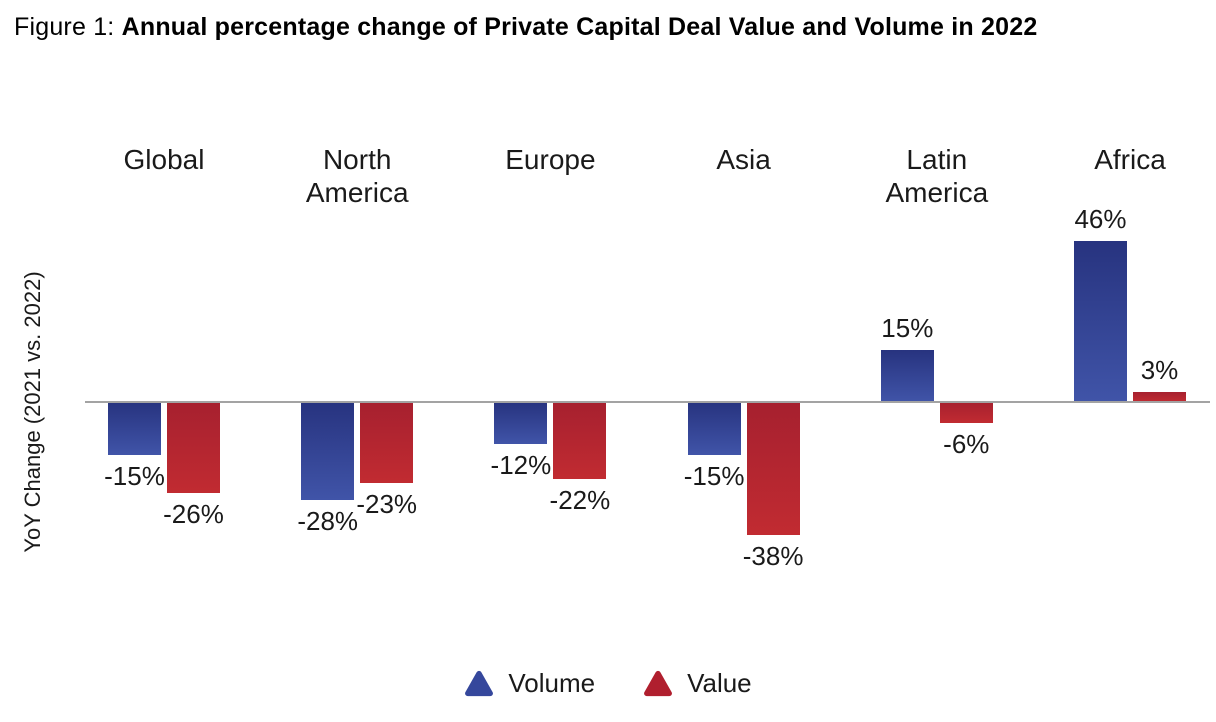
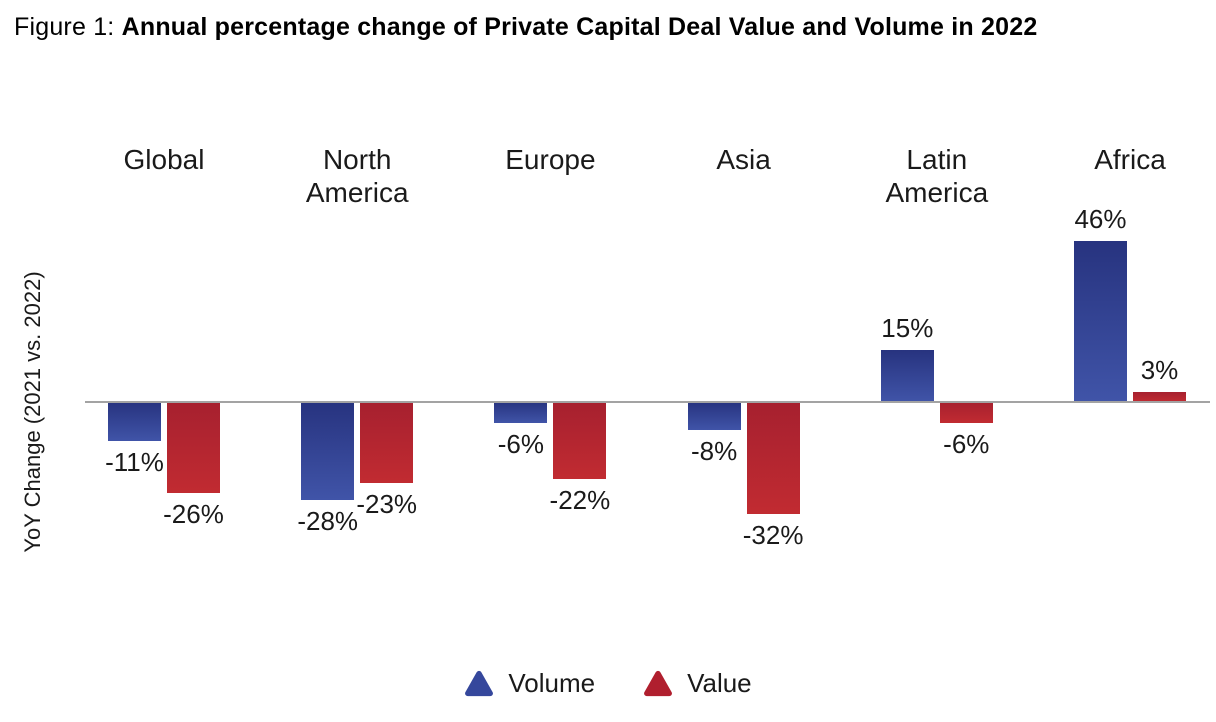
Volume/Global: -15% -> -11%
Volume/Europe: -12% -> -6%
Volume/Asia: -15% -> -8%
Value/Asia: -38% -> -32%
